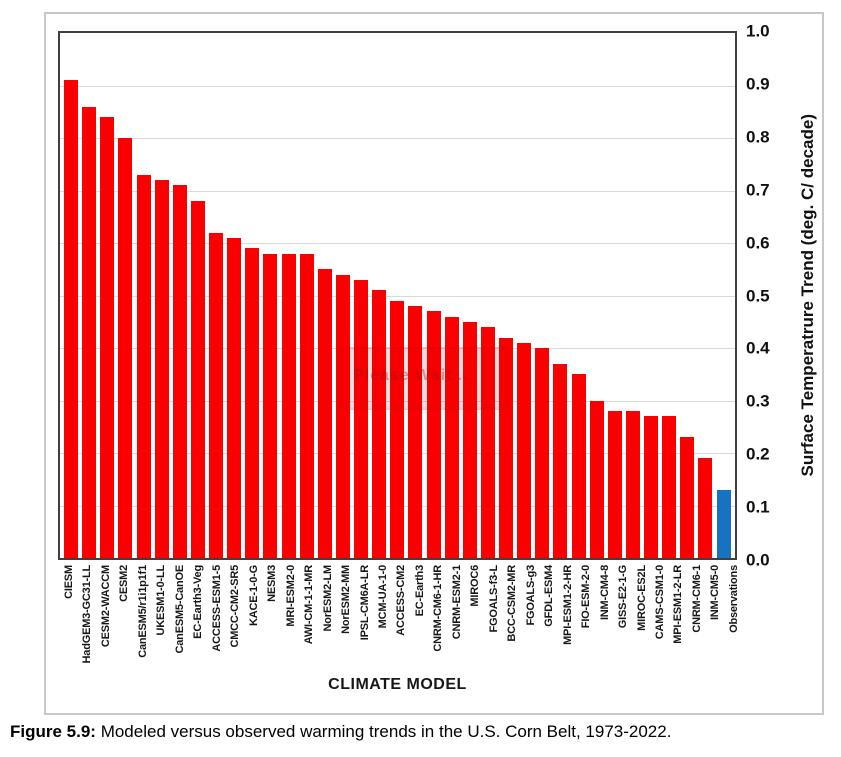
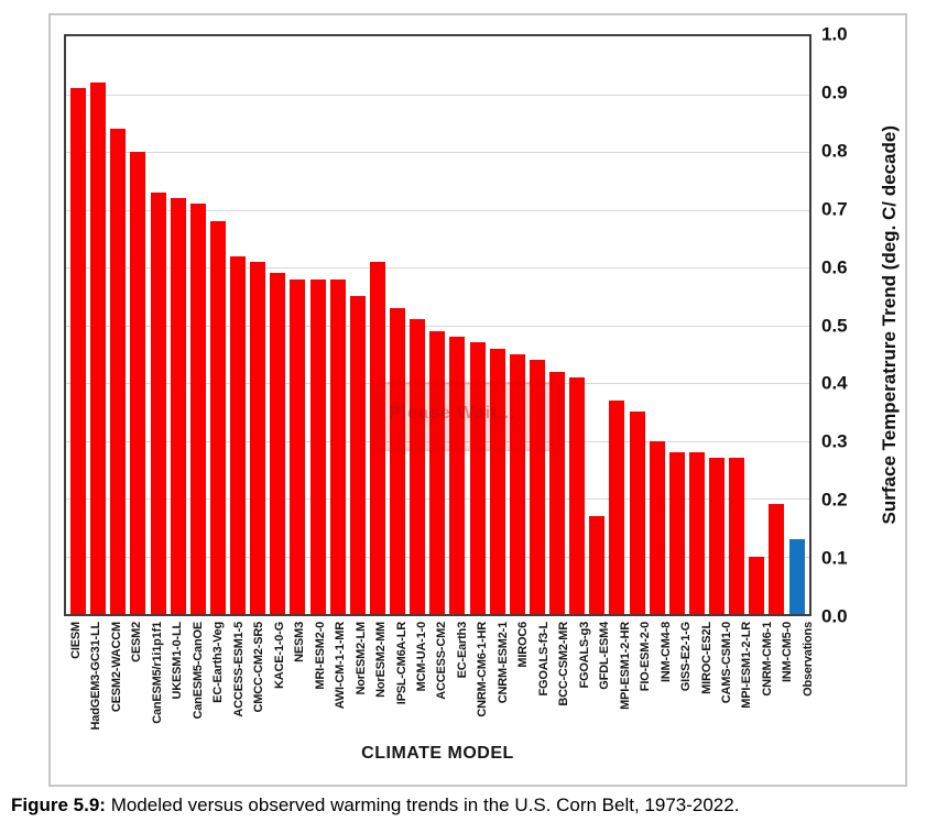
HadGEM3-GC31-LL: 0.86 -> 0.92
NorESM2-MM: 0.54 -> 0.61
GFDL-ESM4: 0.40 -> 0.17
CNRM-CM6-1: 0.23 -> 0.10
